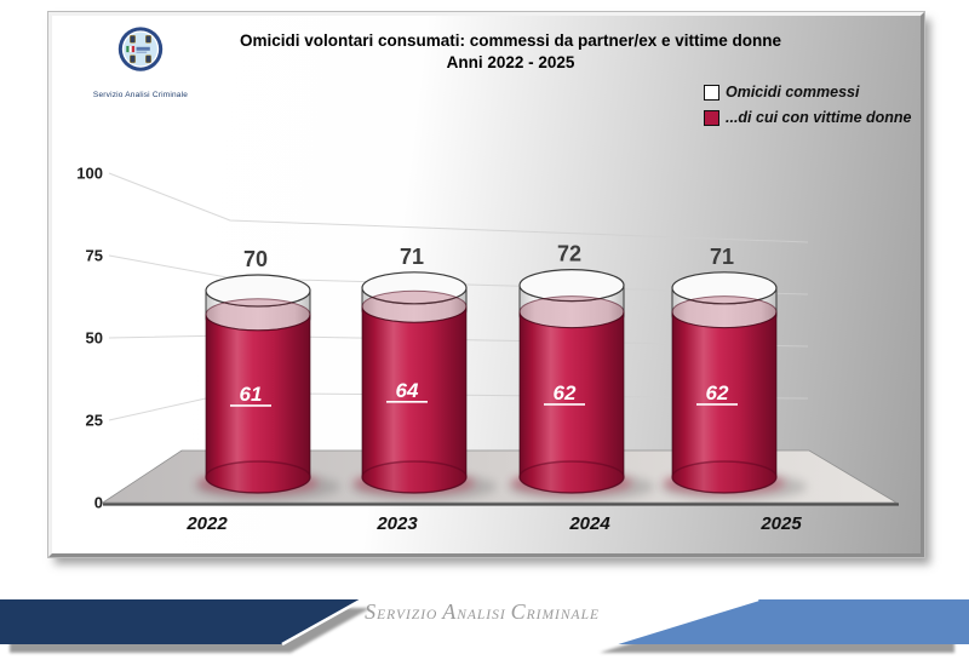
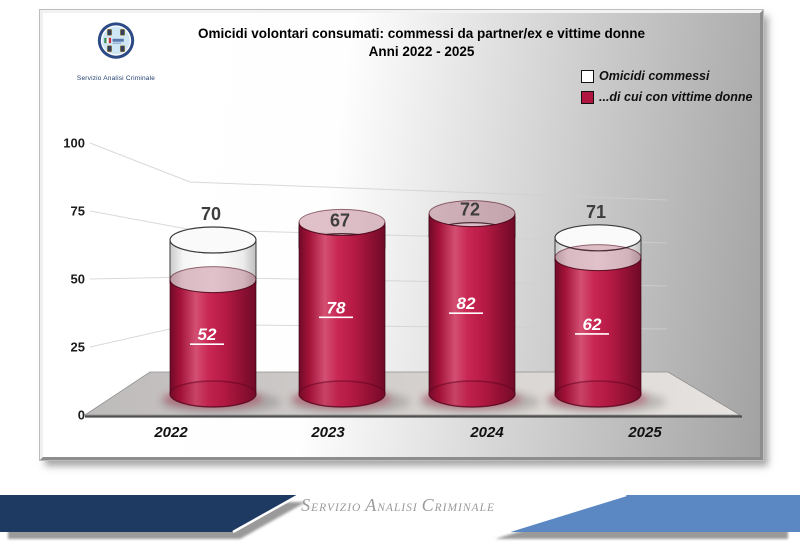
...di cui con vittime donne/2022: 61 -> 52
Omicidi commessi/2023: 71 -> 67
...di cui con vittime donne/2023: 64 -> 78
...di cui con vittime donne/2024: 62 -> 82
